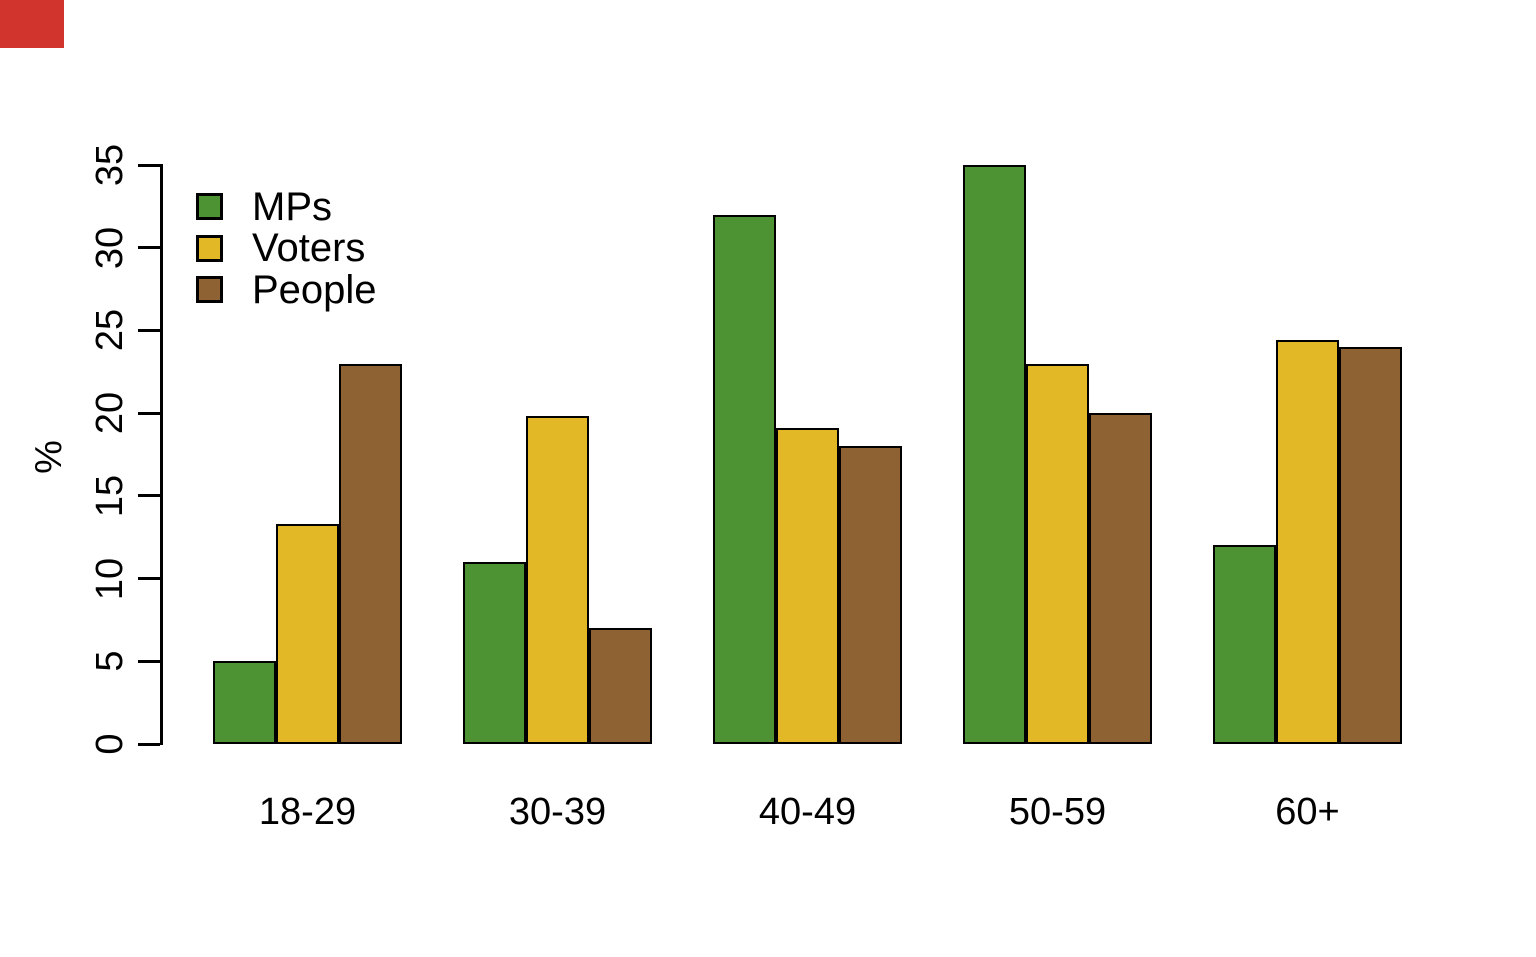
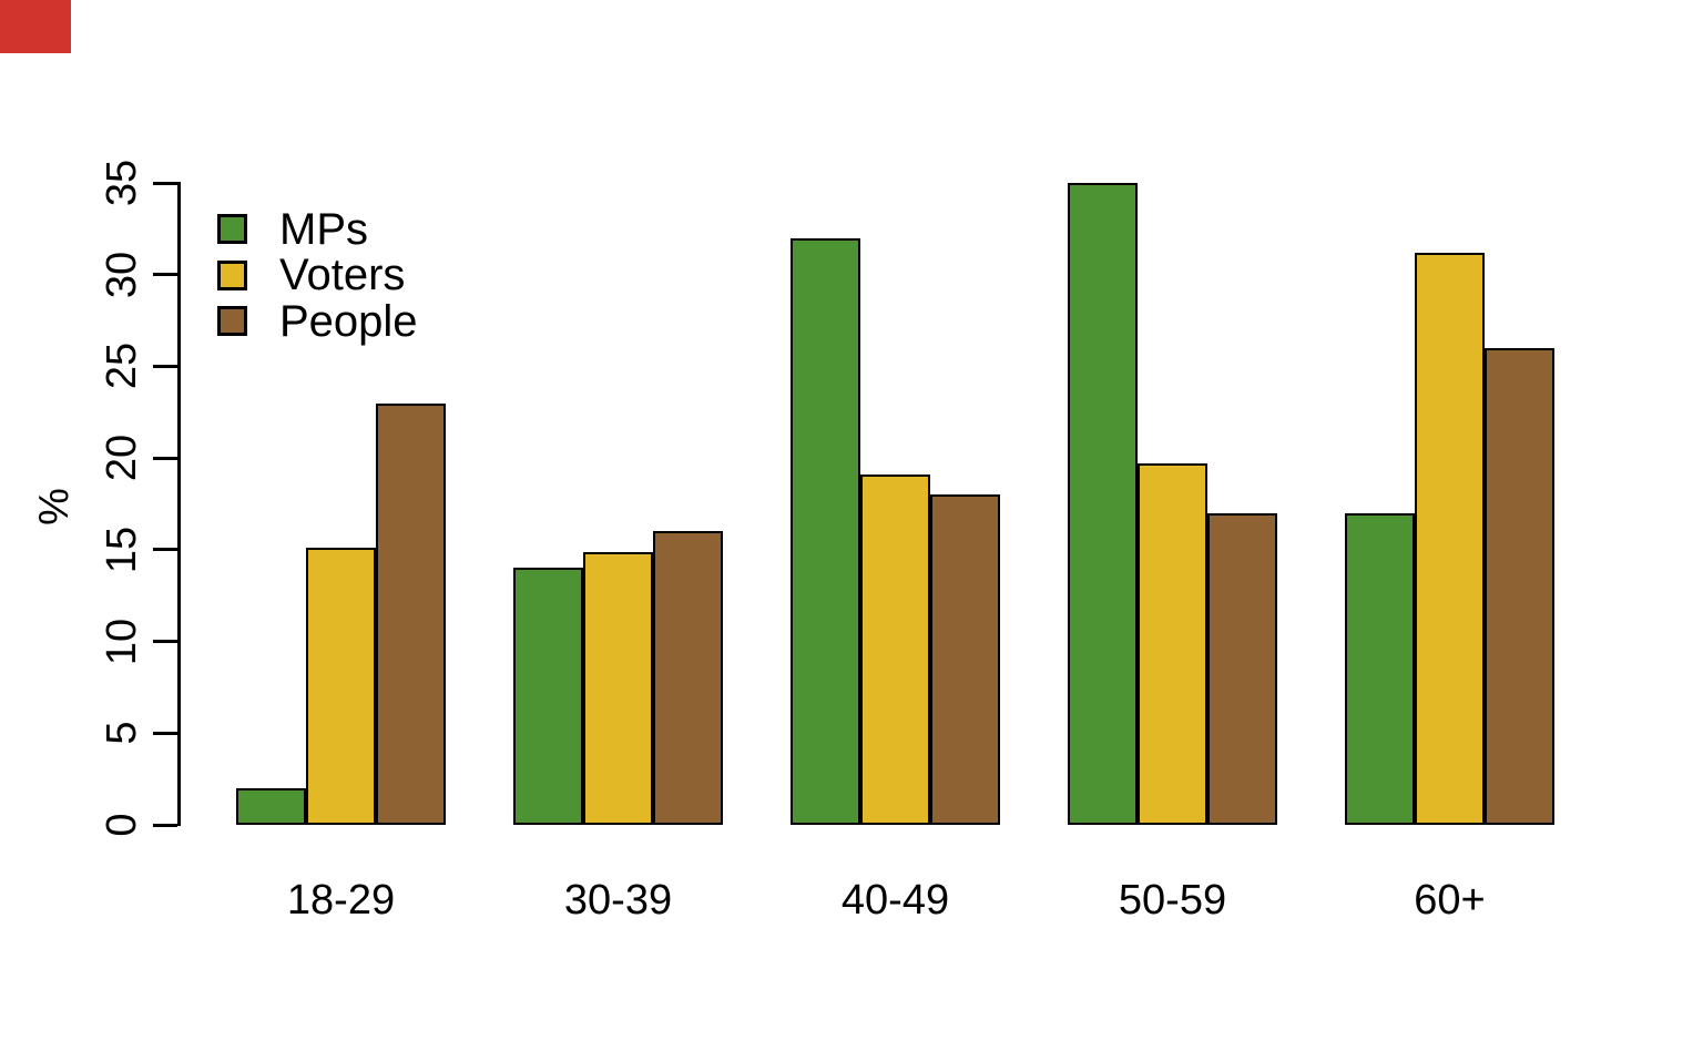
MPs/18-29: 5 -> 2
Voters/18-29: 13.3 -> 15.1
MPs/30-39: 11 -> 14
Voters/30-39: 19.8 -> 14.9
People/30-39: 7 -> 16
Voters/50-59: 23.0 -> 19.7
People/50-59: 20 -> 17
MPs/60+: 12 -> 17
Voters/60+: 24.4 -> 31.2
People/60+: 24 -> 26
